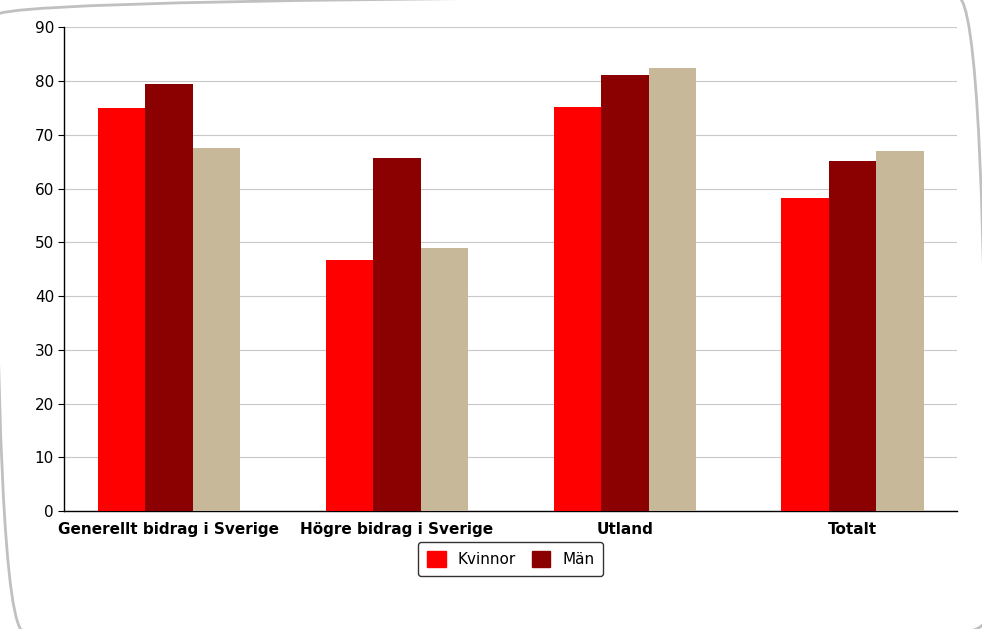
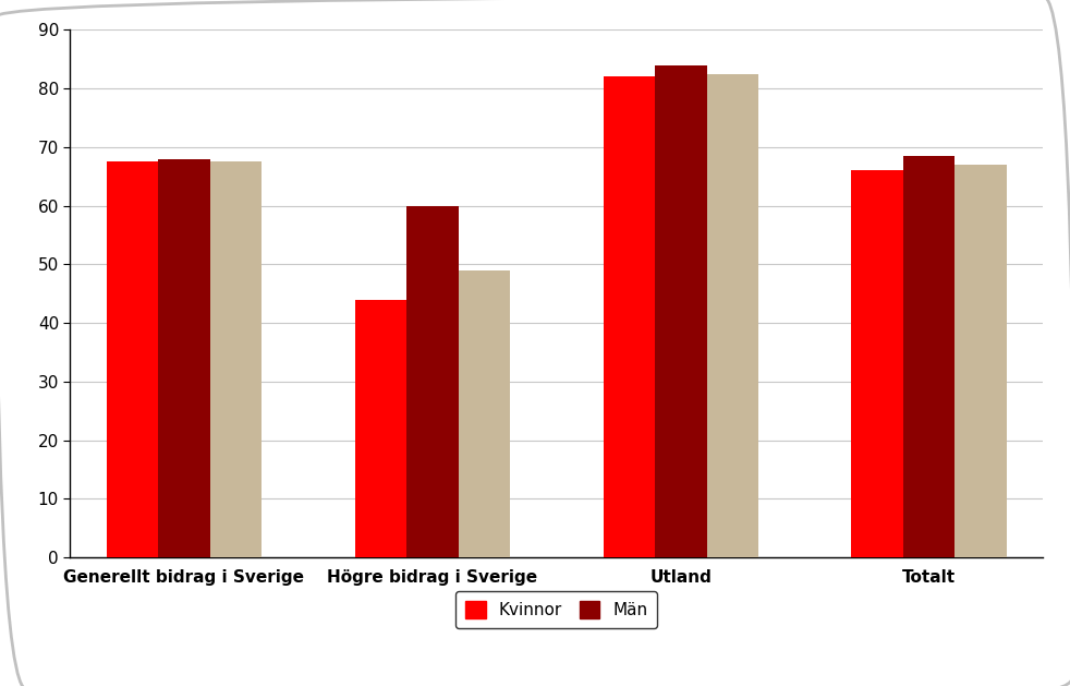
Kvinnor/Generellt bidrag i Sverige: 75.0 -> 67.5
Män/Generellt bidrag i Sverige: 79.4 -> 68.0
Kvinnor/Högre bidrag i Sverige: 46.8 -> 44.0
Män/Högre bidrag i Sverige: 65.6 -> 60.0
Kvinnor/Utland: 75.2 -> 82.0
Män/Utland: 81.2 -> 84.0
Kvinnor/Totalt: 58.2 -> 66.0
Män/Totalt: 65.2 -> 68.5
